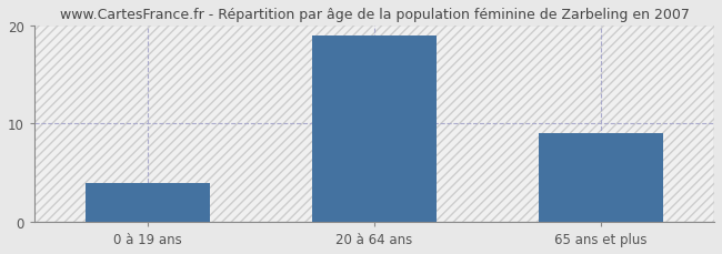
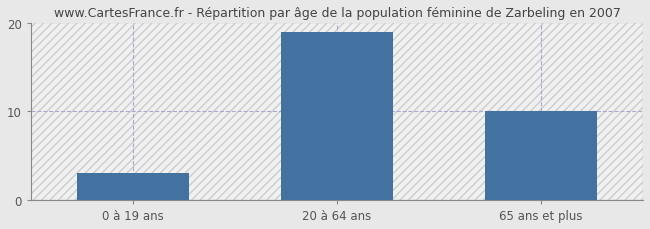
0 à 19 ans: 4 -> 3
65 ans et plus: 9 -> 10
